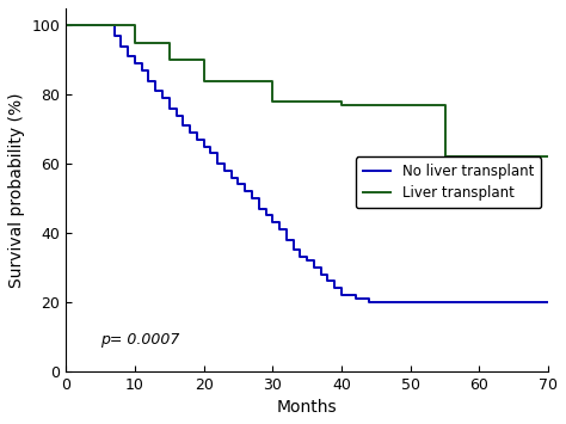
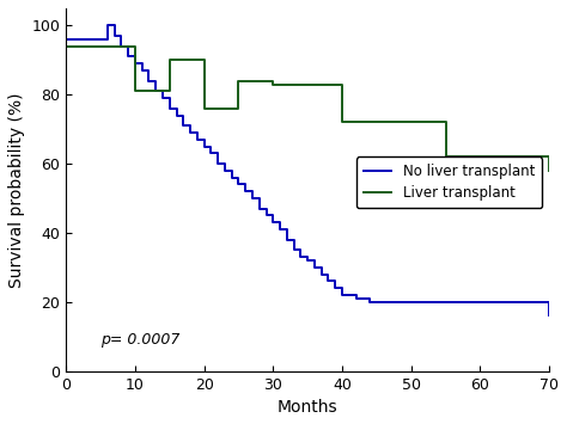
No liver transplant/0: 100 -> 96
Liver transplant/0: 100 -> 94
Liver transplant/10: 95 -> 81
Liver transplant/20: 84 -> 76
Liver transplant/30: 78 -> 83
Liver transplant/40: 77 -> 72
No liver transplant/70: 20 -> 16
Liver transplant/70: 62 -> 58
